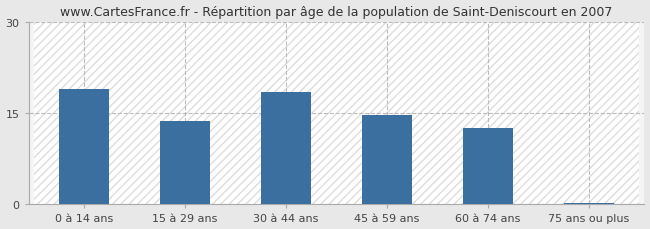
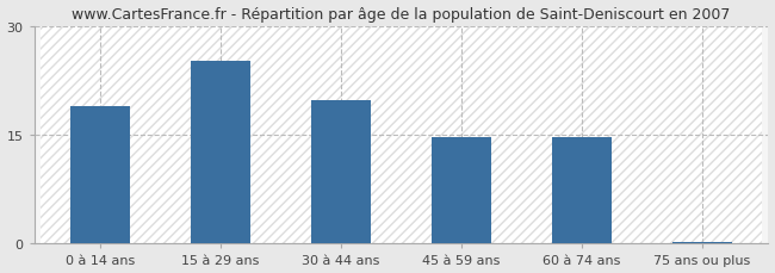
15 à 29 ans: 13.7 -> 25.2
30 à 44 ans: 18.5 -> 19.8
60 à 74 ans: 12.6 -> 14.6
